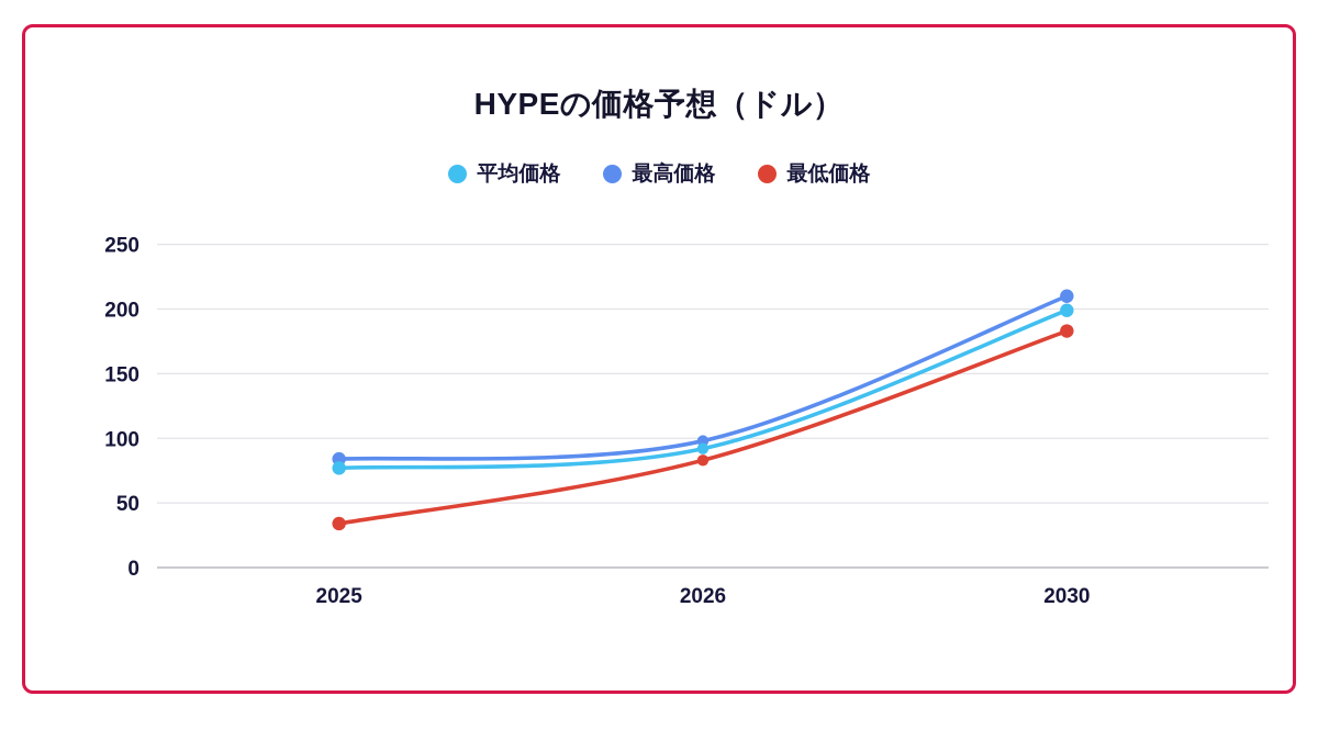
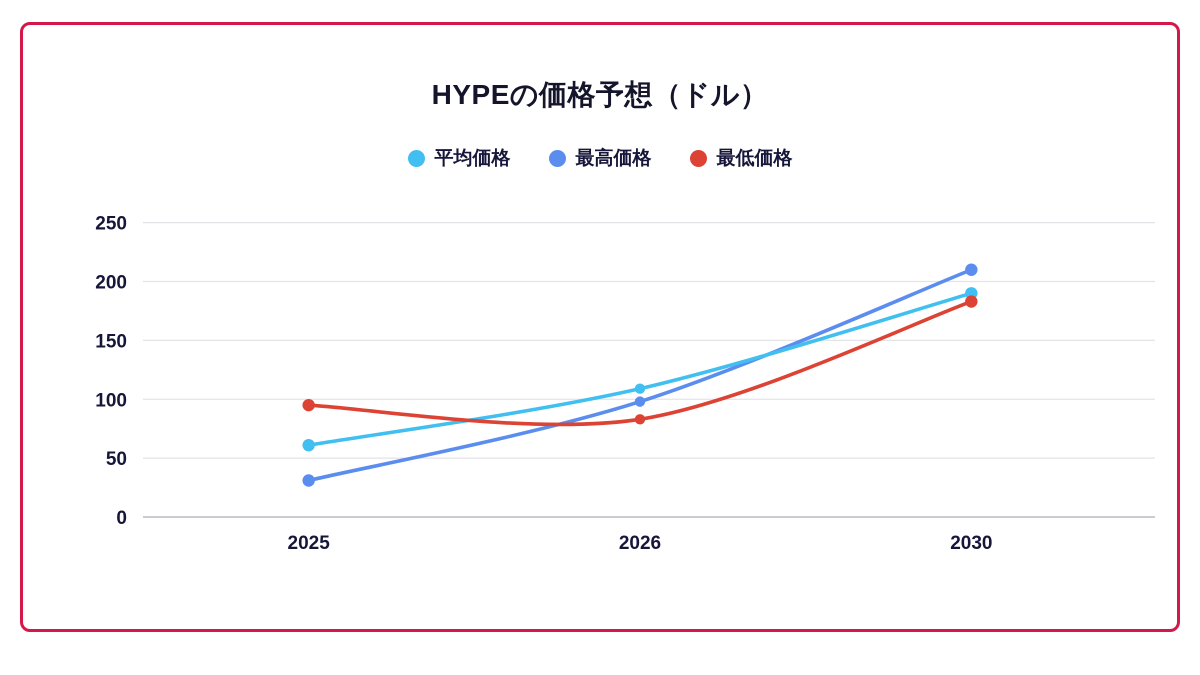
平均価格/2025: 77 -> 61
最高価格/2025: 84 -> 31
最低価格/2025: 34 -> 95
平均価格/2026: 92 -> 109
平均価格/2030: 199 -> 190
